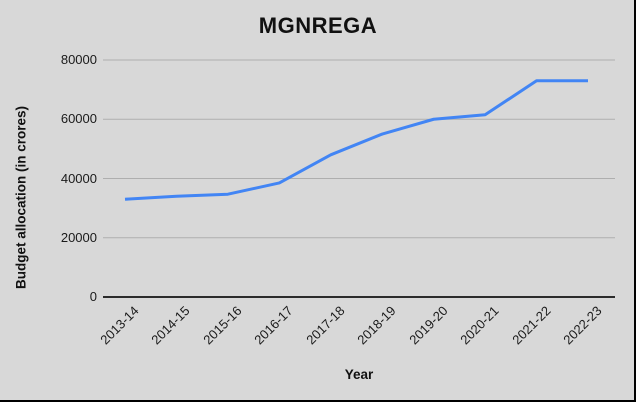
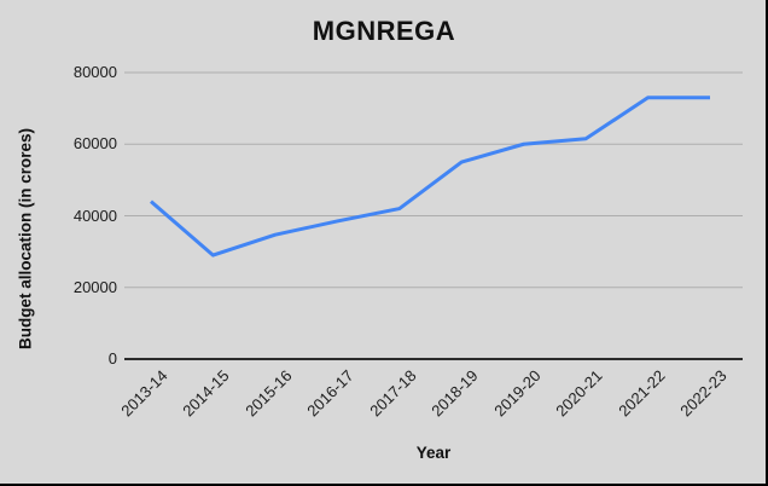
2013-14: 33000 -> 44000
2014-15: 34000 -> 29000
2017-18: 48000 -> 42000
